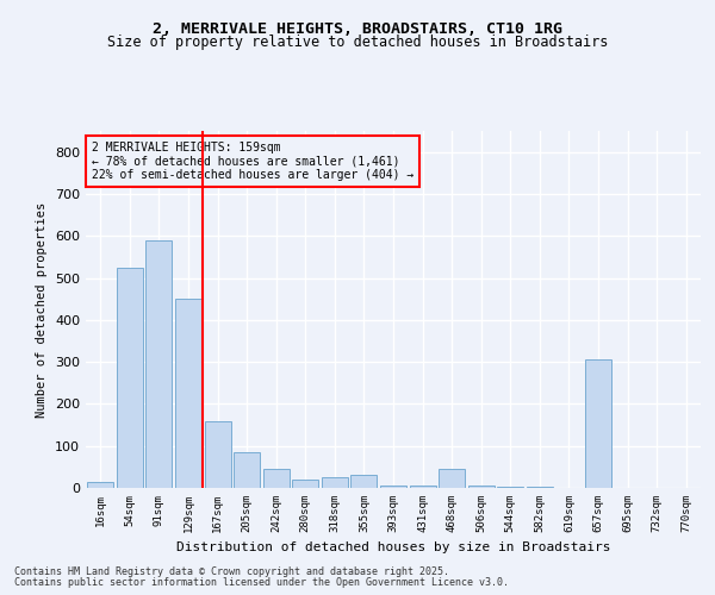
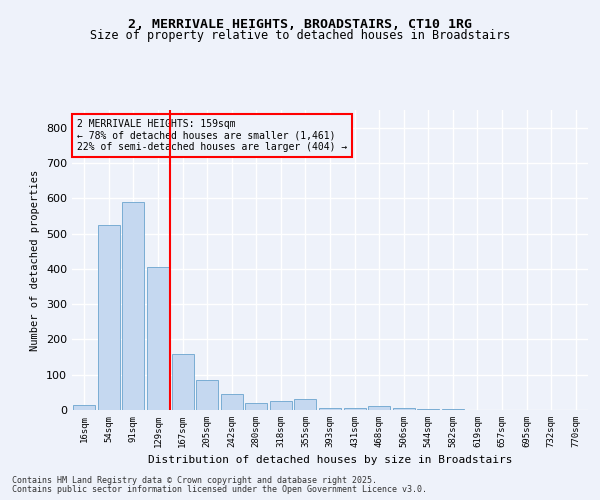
129sqm: 450 -> 405
468sqm: 45 -> 10
657sqm: 305 -> 1
